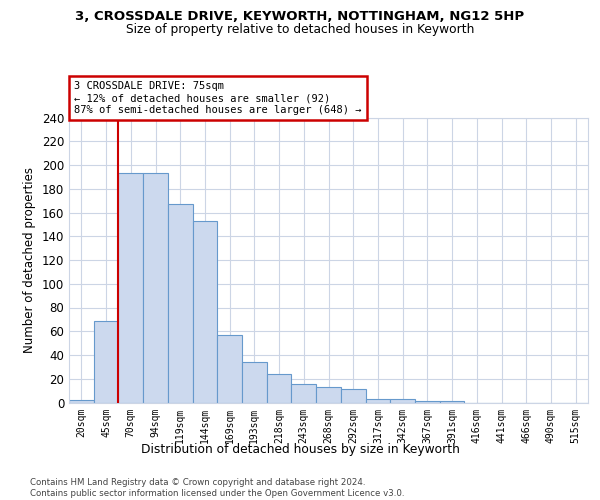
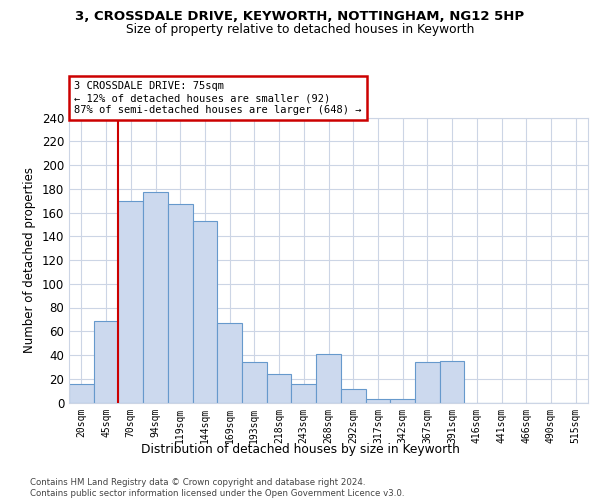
20sqm: 2 -> 16
70sqm: 193 -> 170
94sqm: 193 -> 177
169sqm: 57 -> 67
268sqm: 13 -> 41
367sqm: 1 -> 34
391sqm: 1 -> 35
